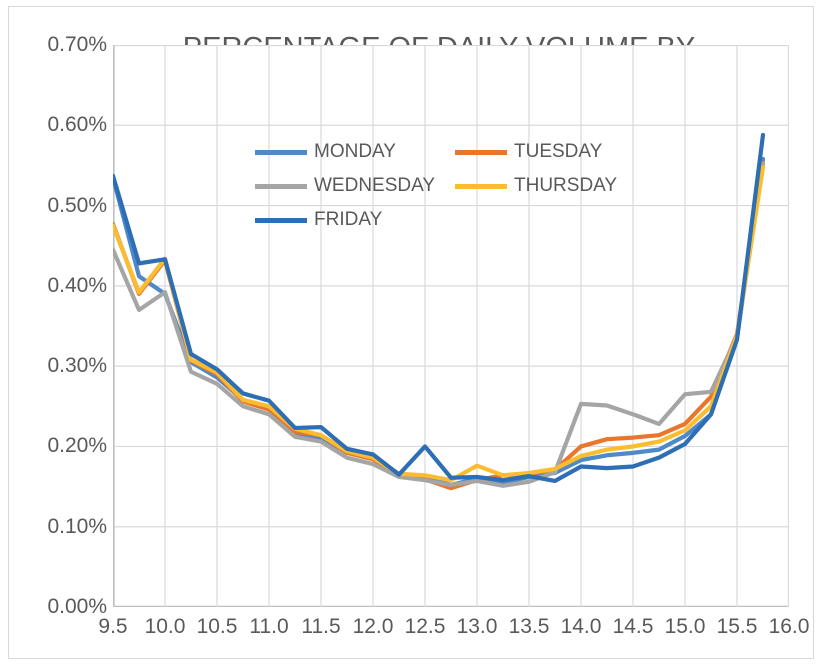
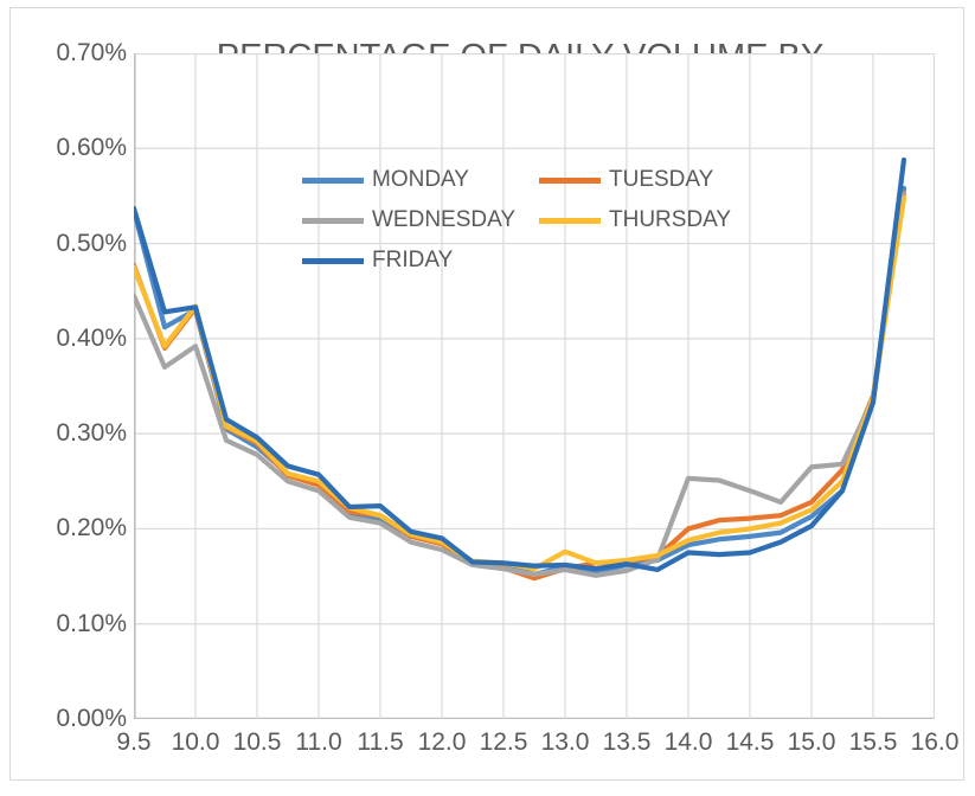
MONDAY/10.0: 0.39% -> 0.43%
FRIDAY/12.5: 0.20% -> 0.16%
